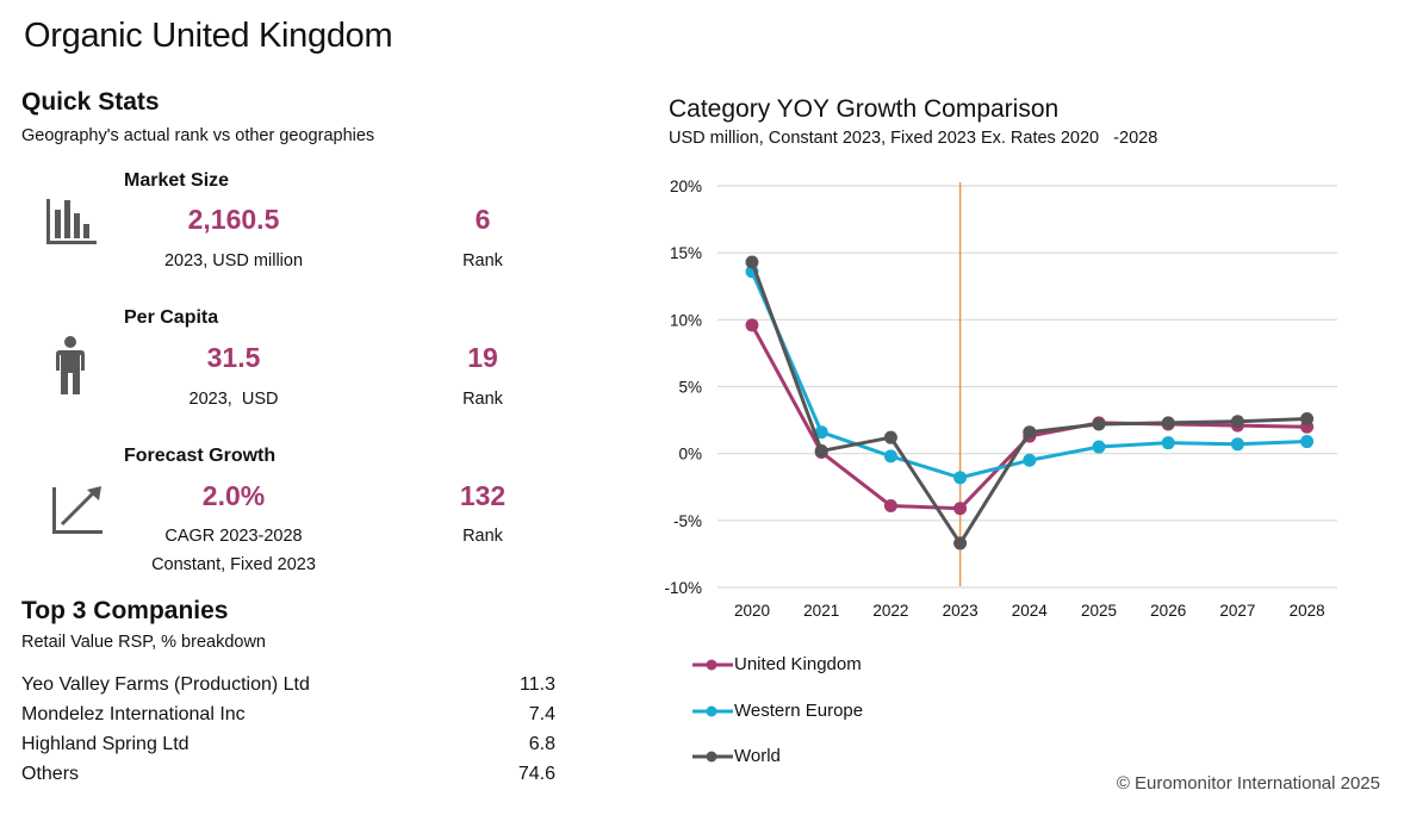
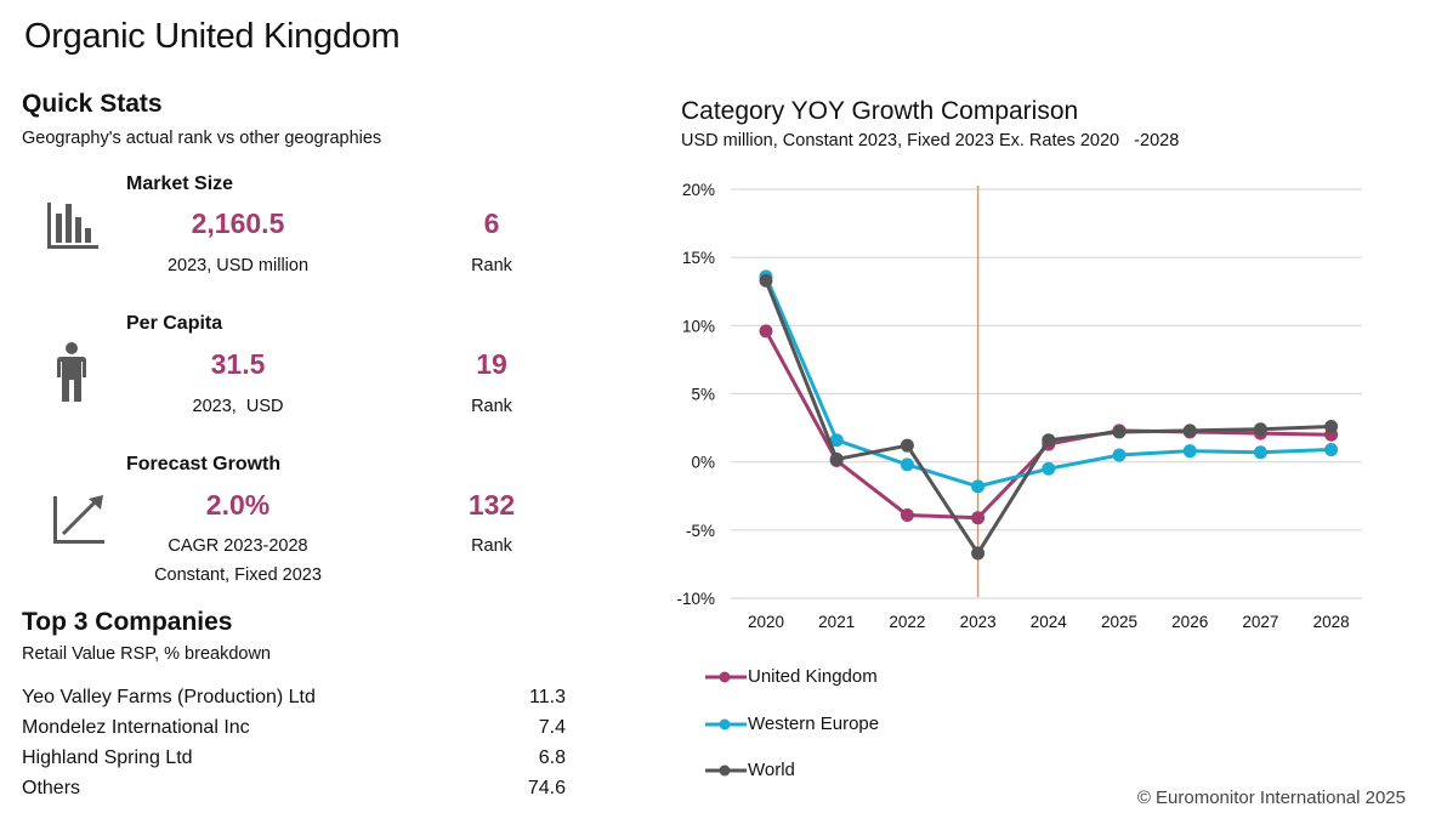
World/2020: 14.3% -> 13.3%
